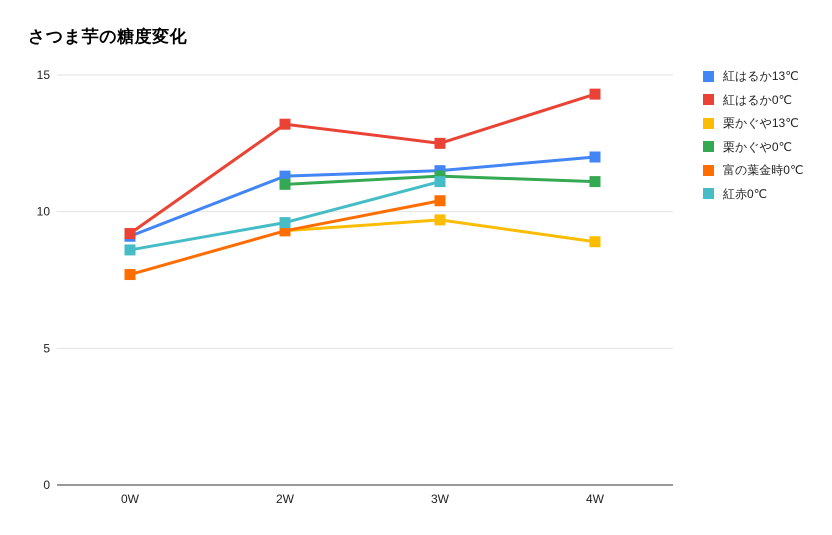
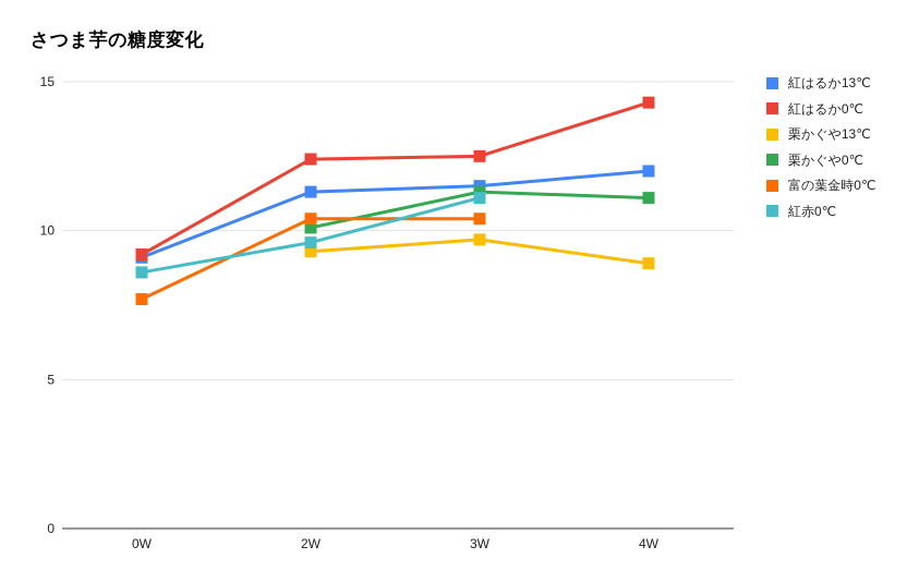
紅はるか0℃/2W: 13.2 -> 12.4
栗かぐや0℃/2W: 11.0 -> 10.1
富の葉金時0℃/2W: 9.3 -> 10.4
